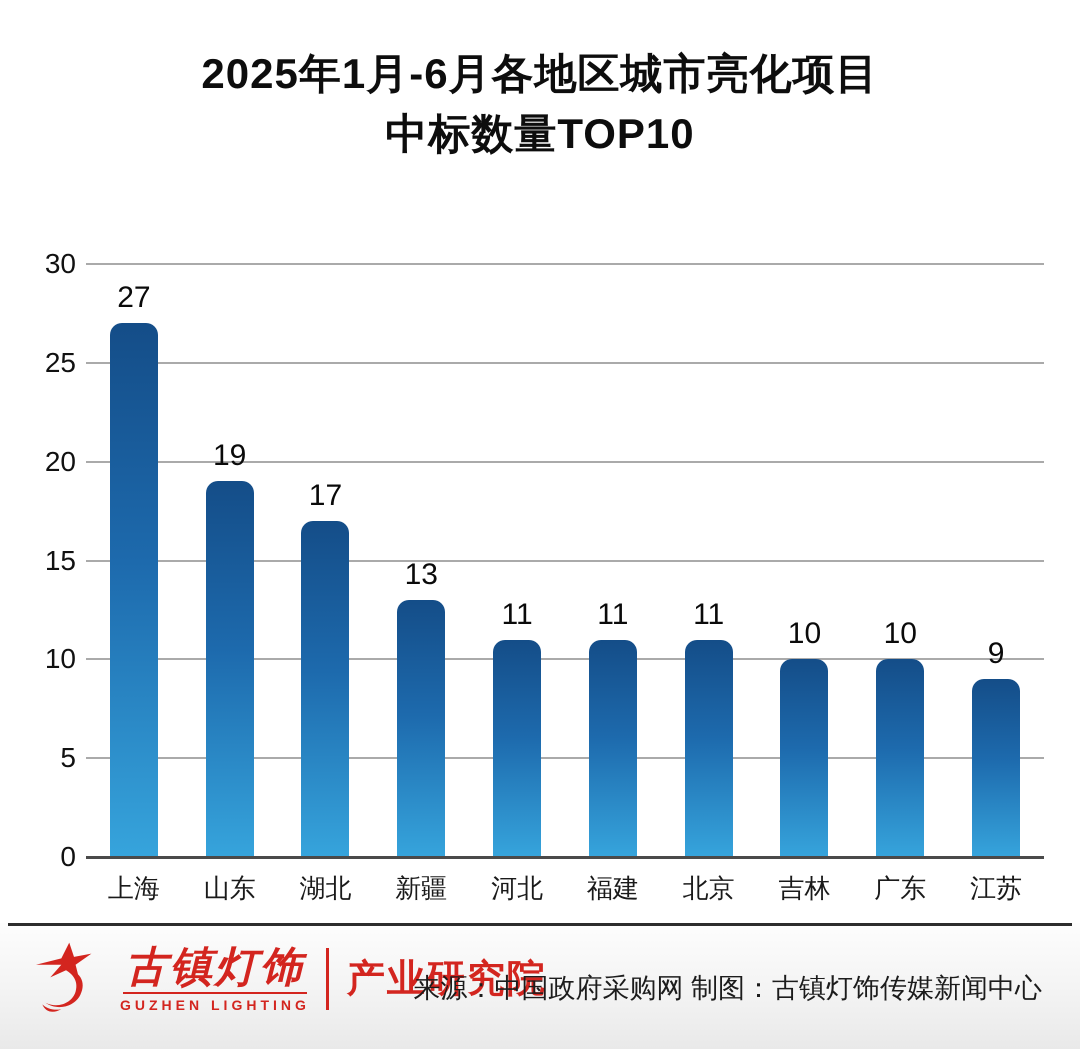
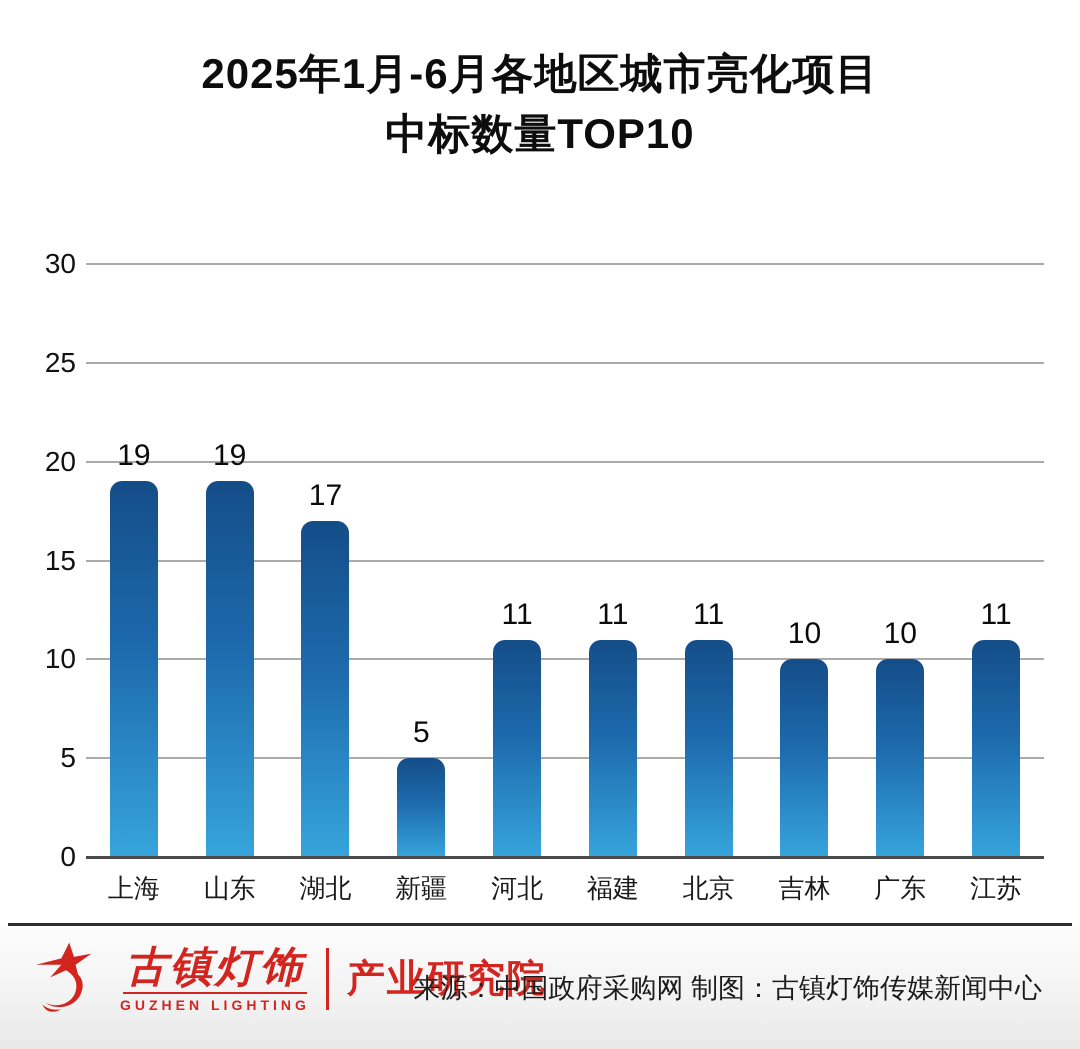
上海: 27 -> 19
新疆: 13 -> 5
江苏: 9 -> 11
